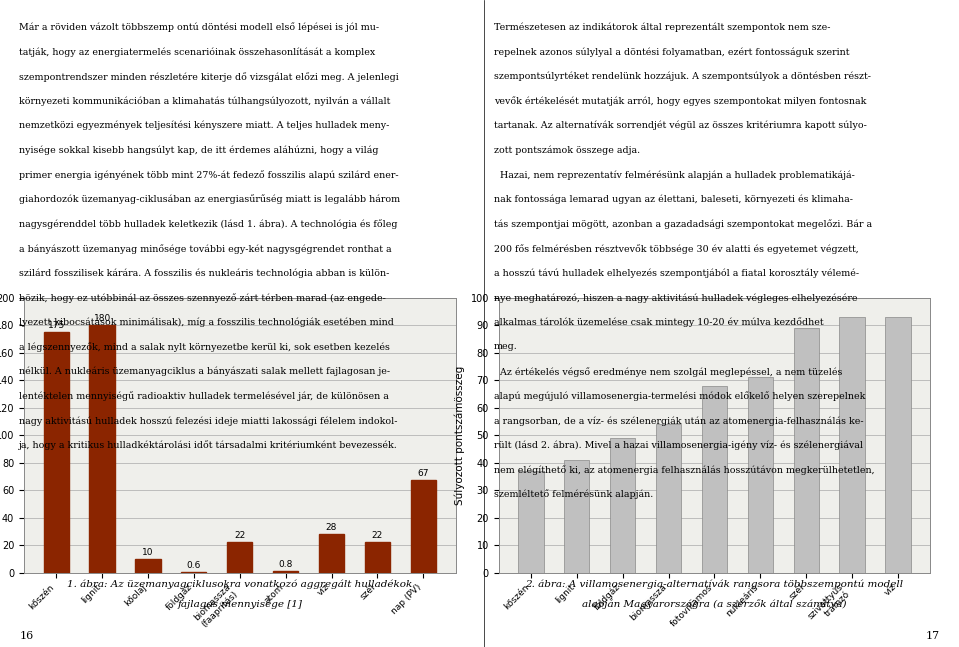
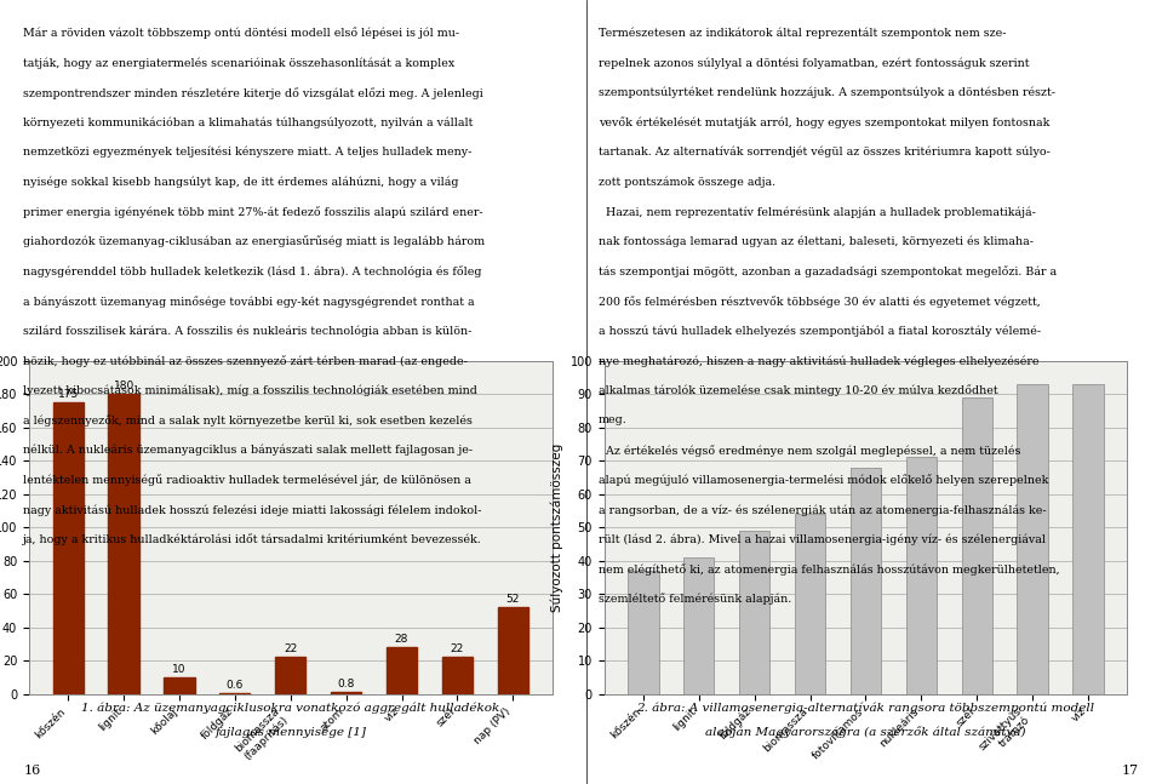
nap (PV): 67 -> 52
